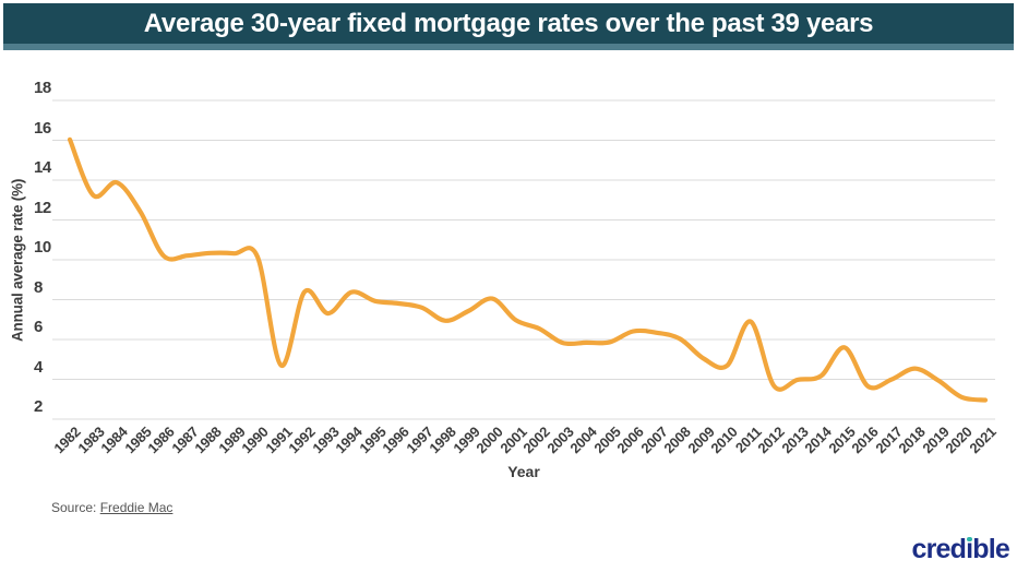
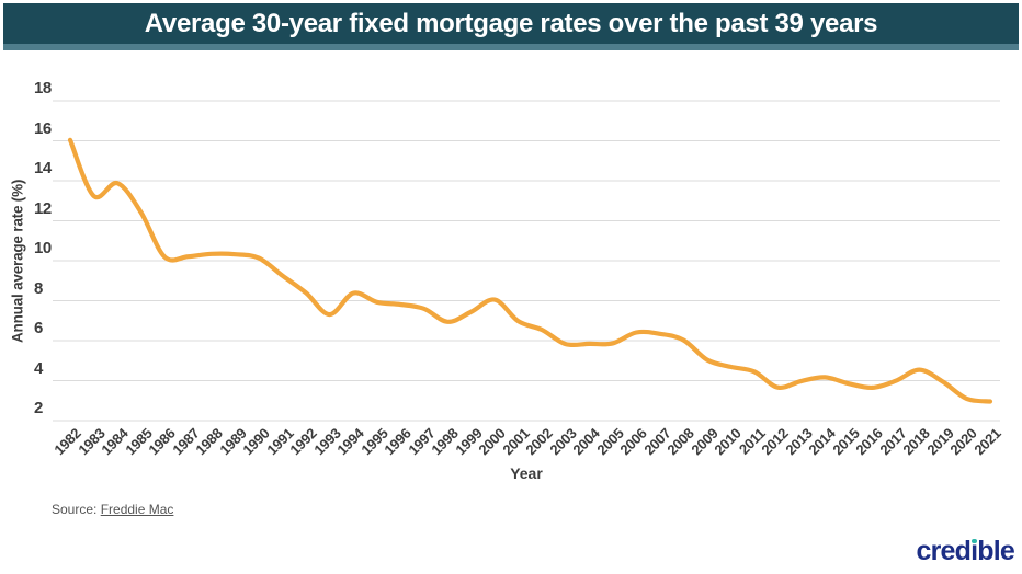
1991: 4.7 -> 9.2
2011: 6.9 -> 4.5
2015: 5.6 -> 3.9
